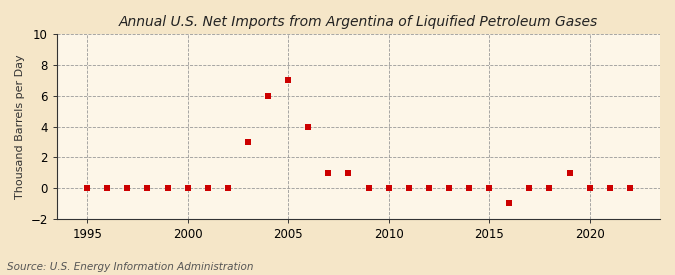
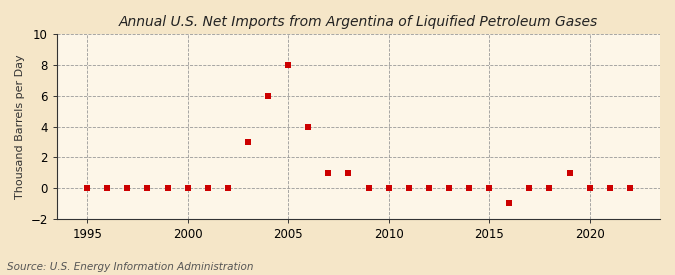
2005: 7 -> 8
